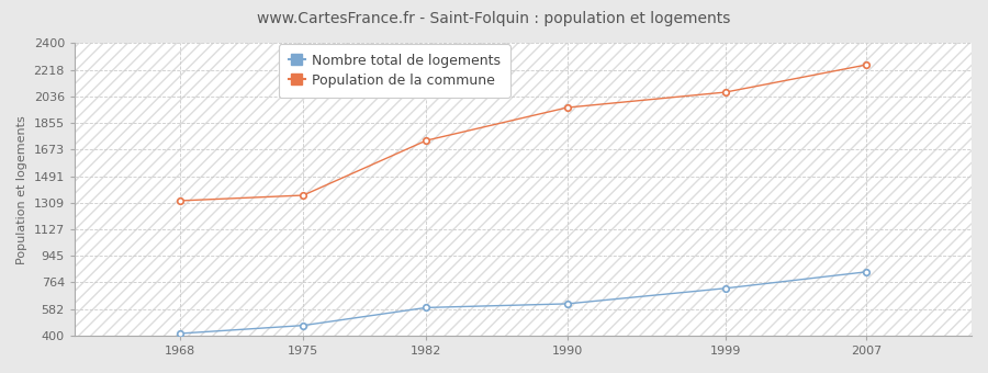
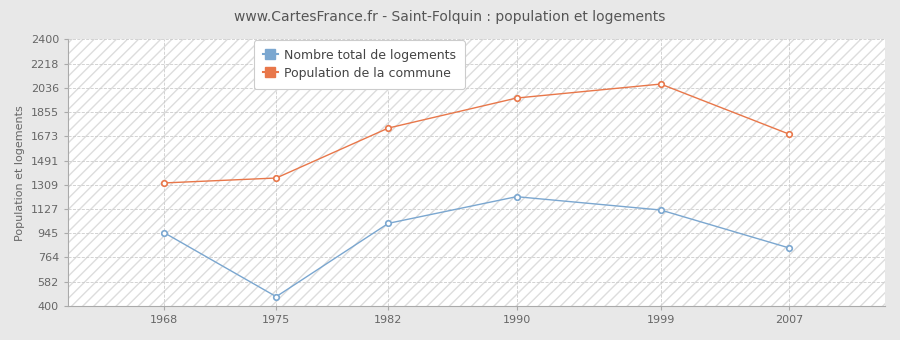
Nombre total de logements/1968: 420 -> 950
Nombre total de logements/1982: 590 -> 1020
Nombre total de logements/1990: 620 -> 1220
Nombre total de logements/1999: 720 -> 1120
Population de la commune/2007: 2250 -> 1690
